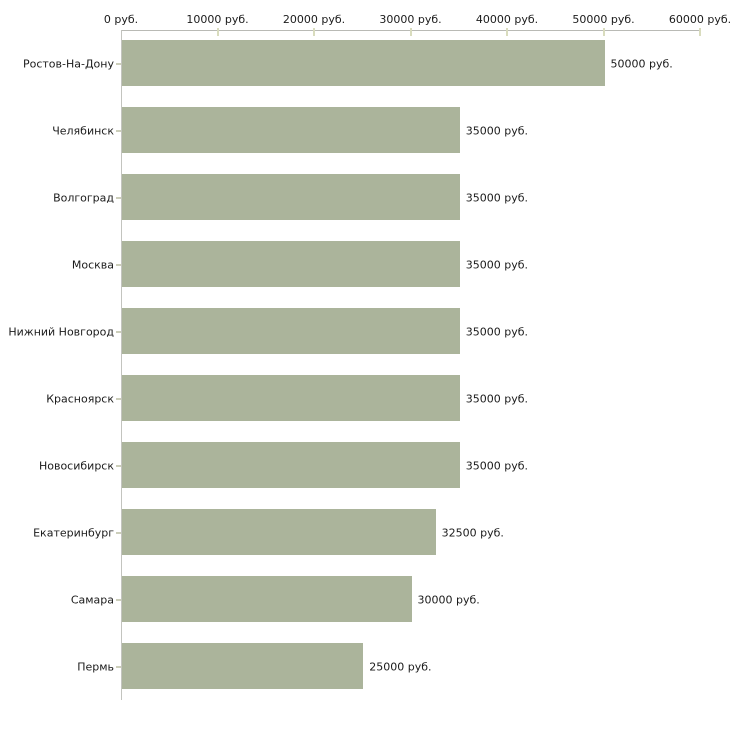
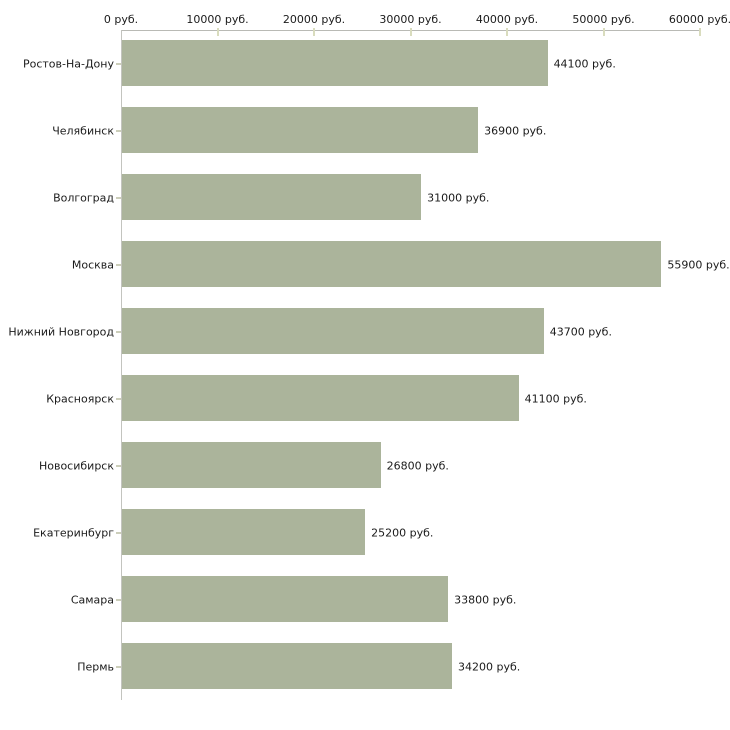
Ростов-На-Дону: 50000 -> 44100
Челябинск: 35000 -> 36900
Волгоград: 35000 -> 31000
Москва: 35000 -> 55900
Нижний Новгород: 35000 -> 43700
Красноярск: 35000 -> 41100
Новосибирск: 35000 -> 26800
Екатеринбург: 32500 -> 25200
Самара: 30000 -> 33800
Пермь: 25000 -> 34200
